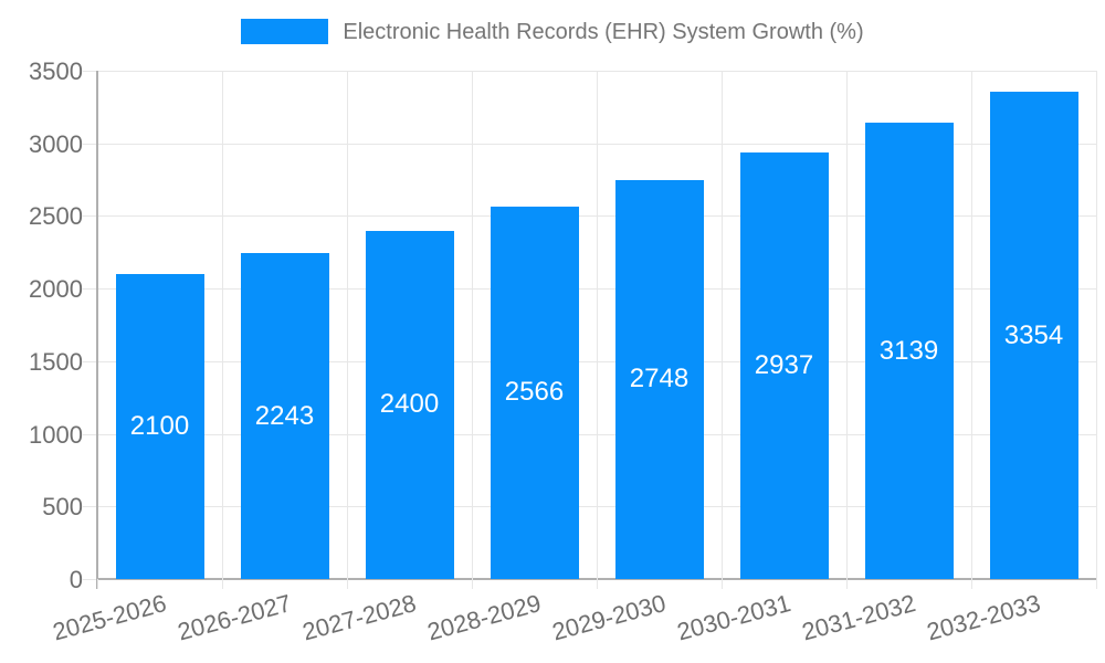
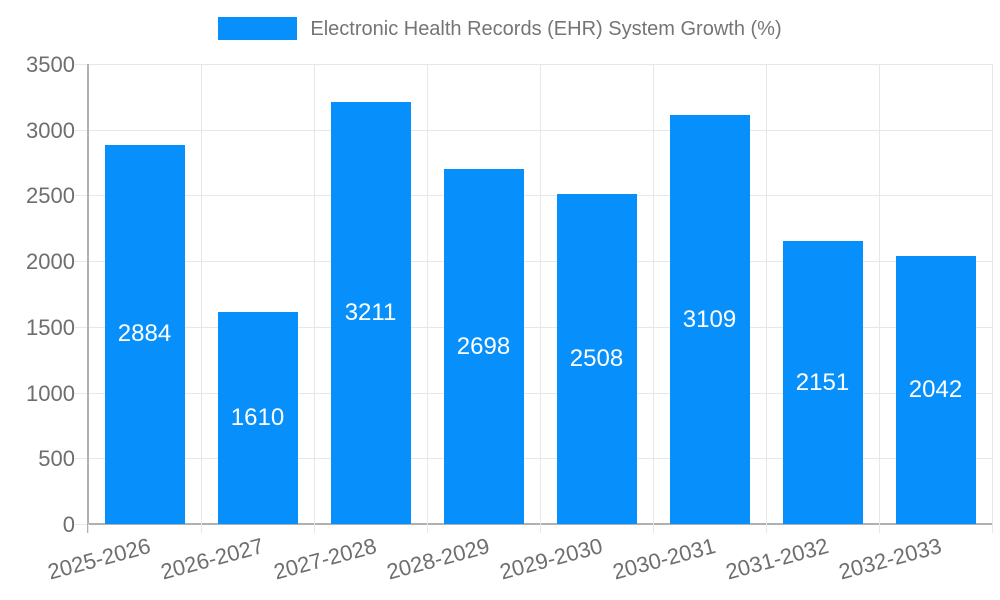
2025-2026: 2100 -> 2884
2026-2027: 2243 -> 1610
2027-2028: 2400 -> 3211
2028-2029: 2566 -> 2698
2029-2030: 2748 -> 2508
2030-2031: 2937 -> 3109
2031-2032: 3139 -> 2151
2032-2033: 3354 -> 2042
